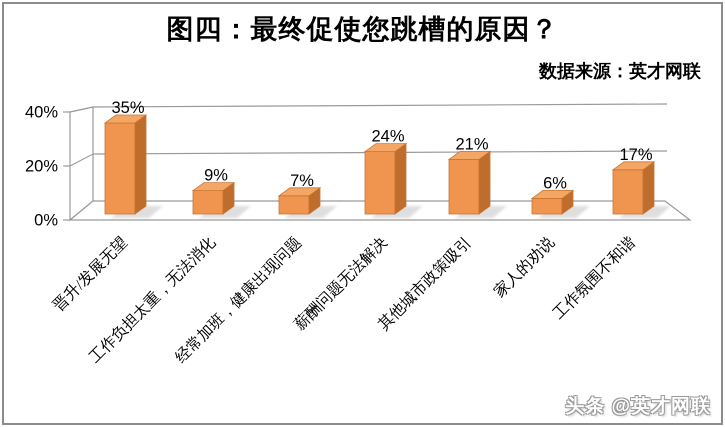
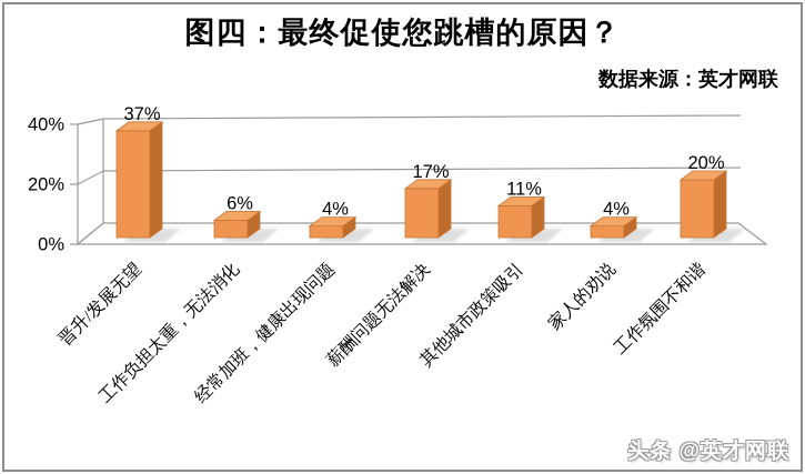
晋升/发展无望: 35% -> 37%
工作负担太重，无法消化: 9% -> 6%
经常加班，健康出现问题: 7% -> 4%
薪酬问题无法解决: 24% -> 17%
其他城市政策吸引: 21% -> 11%
家人的劝说: 6% -> 4%
工作氛围不和谐: 17% -> 20%
